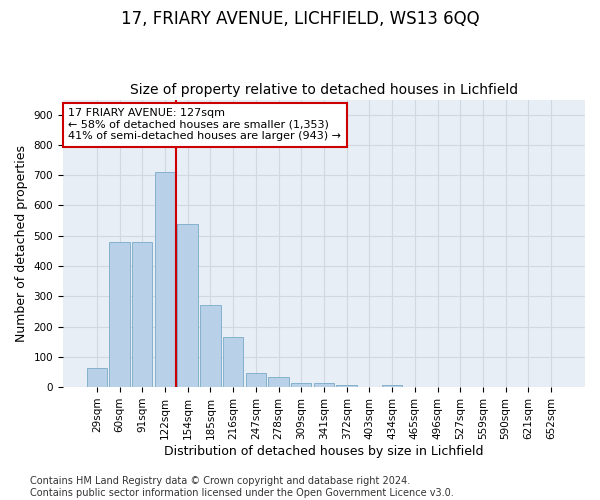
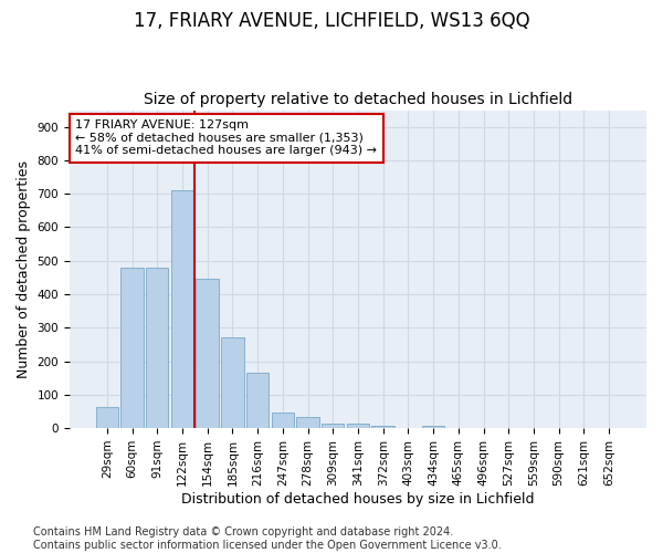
154sqm: 540 -> 445
